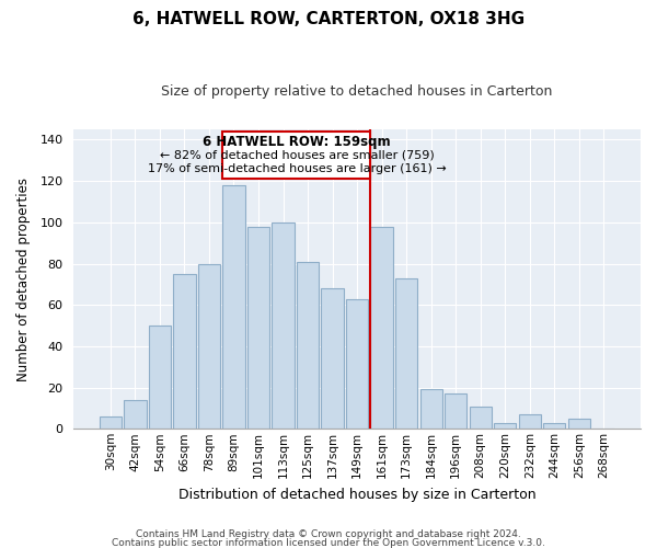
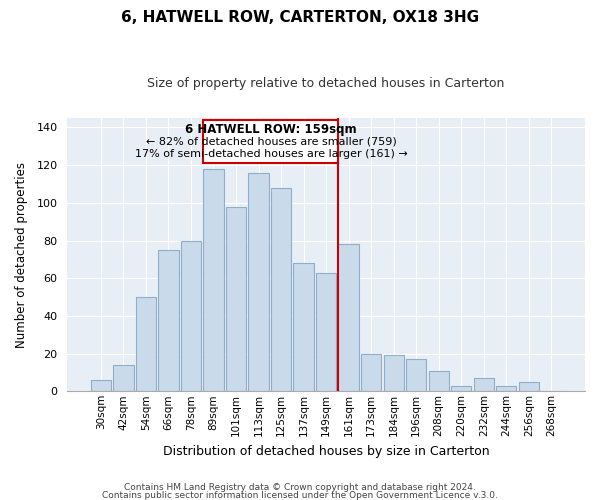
113sqm: 100 -> 116
125sqm: 81 -> 108
161sqm: 98 -> 78
173sqm: 73 -> 20
